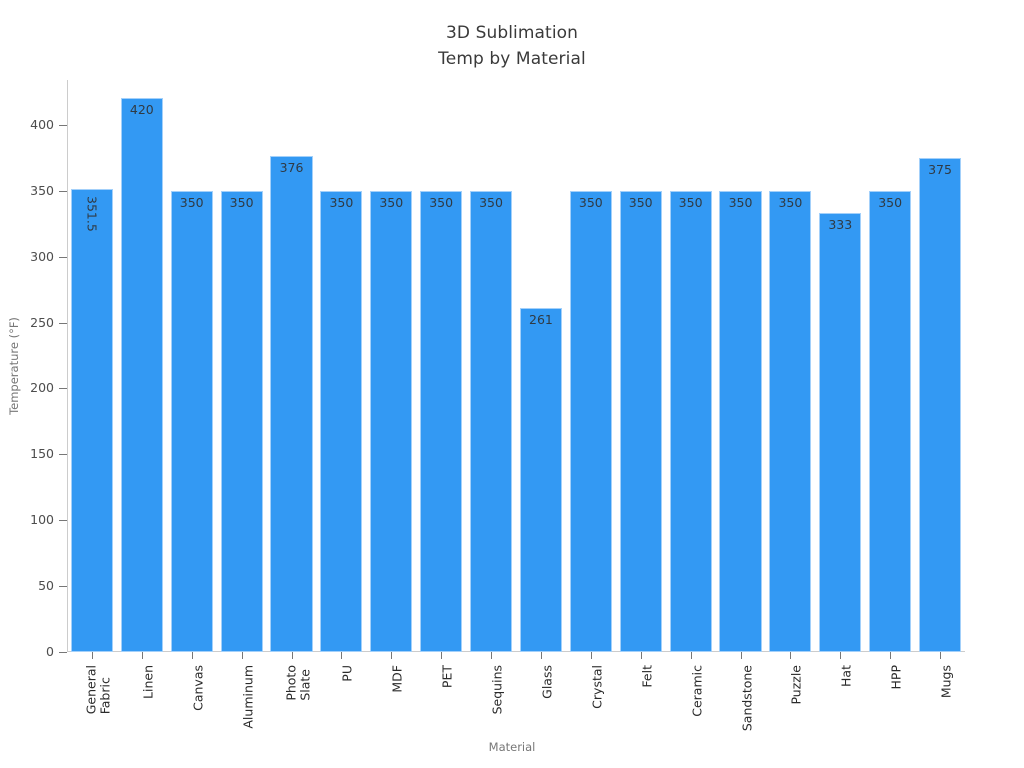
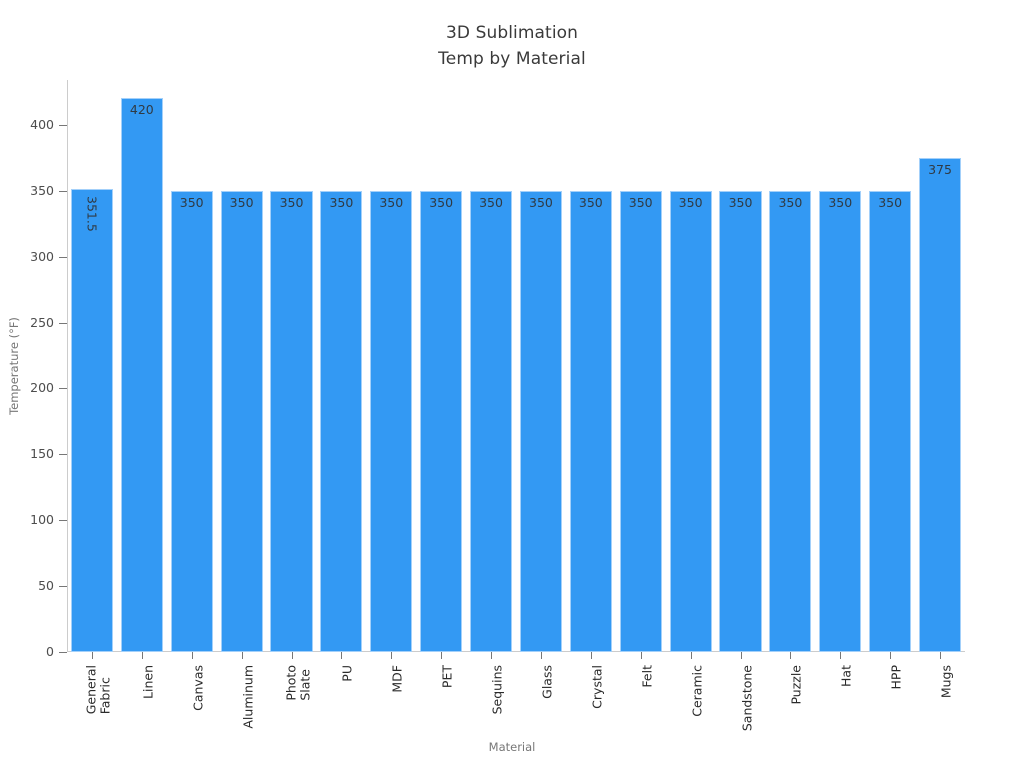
Photo Slate: 376 -> 350
Glass: 261 -> 350
Hat: 333 -> 350
